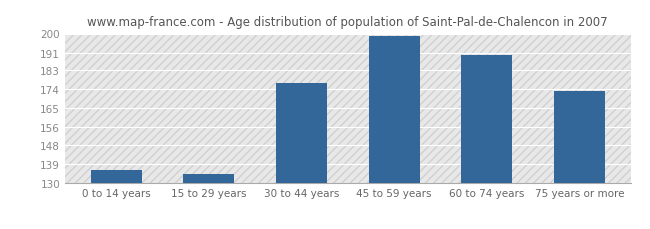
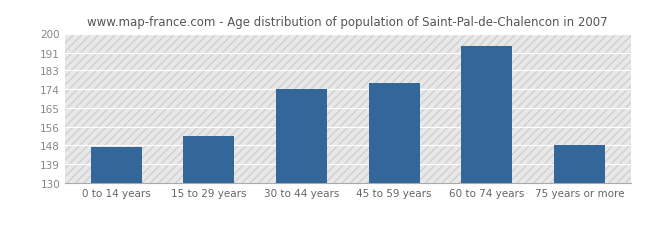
0 to 14 years: 136 -> 147
15 to 29 years: 134 -> 152
30 to 44 years: 177 -> 174
45 to 59 years: 199 -> 177
60 to 74 years: 190 -> 194
75 years or more: 173 -> 148
